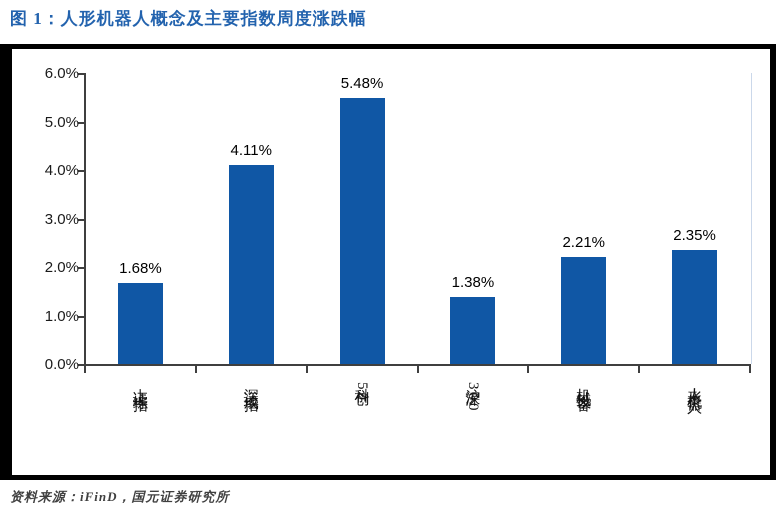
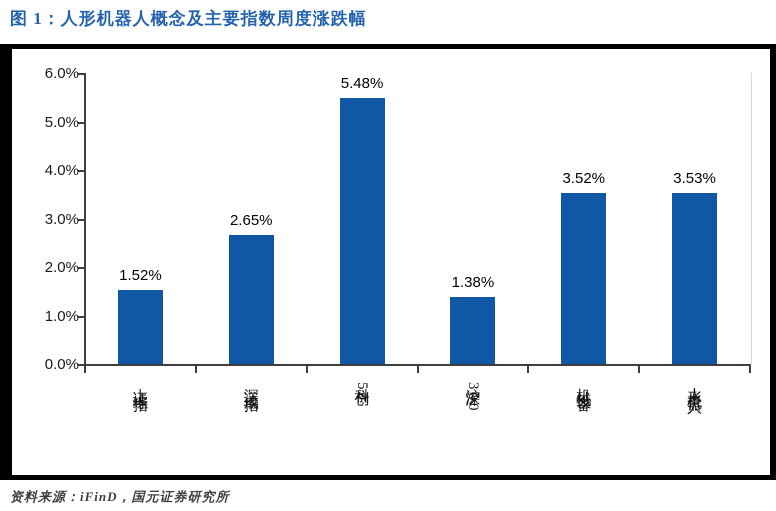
上证综指: 1.68% -> 1.52%
深证成指: 4.11% -> 2.65%
机械设备: 2.21% -> 3.52%
人形机器人: 2.35% -> 3.53%
